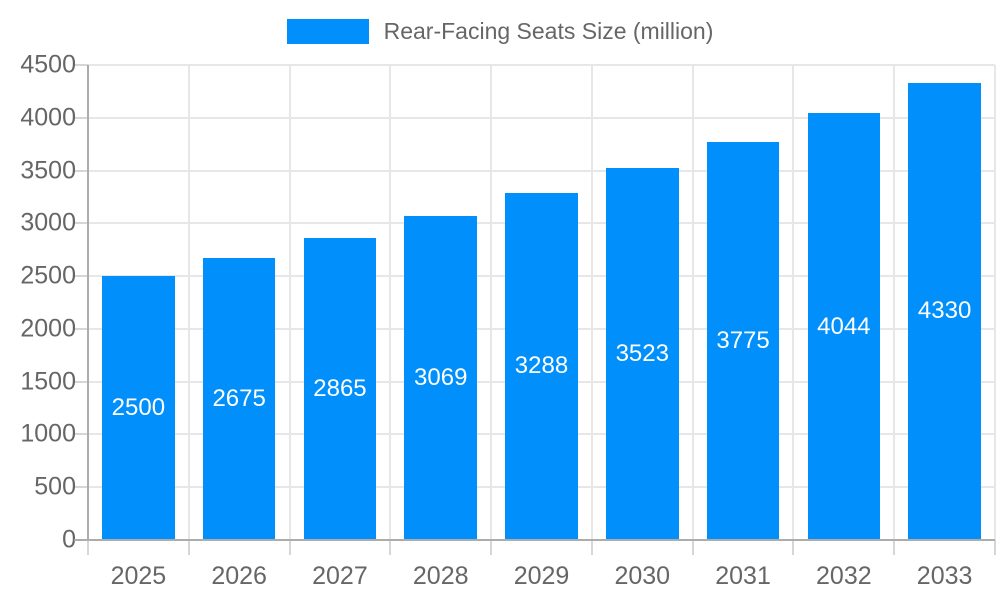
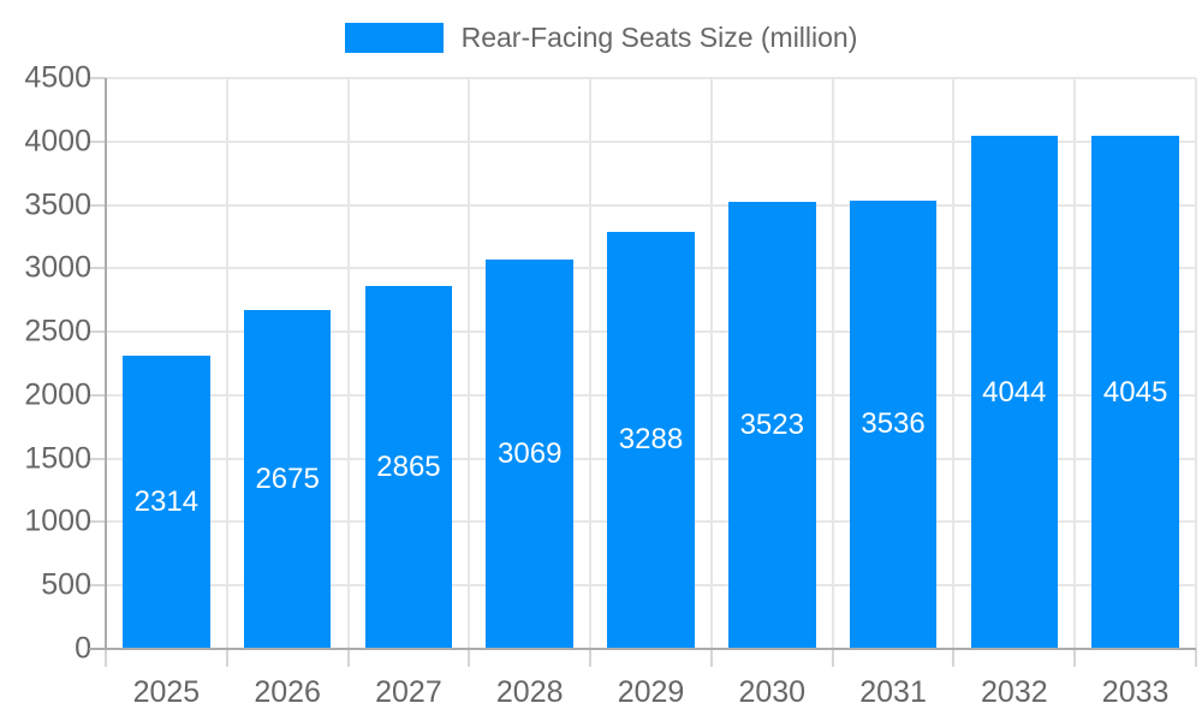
2025: 2500 -> 2314
2031: 3775 -> 3536
2033: 4330 -> 4045
